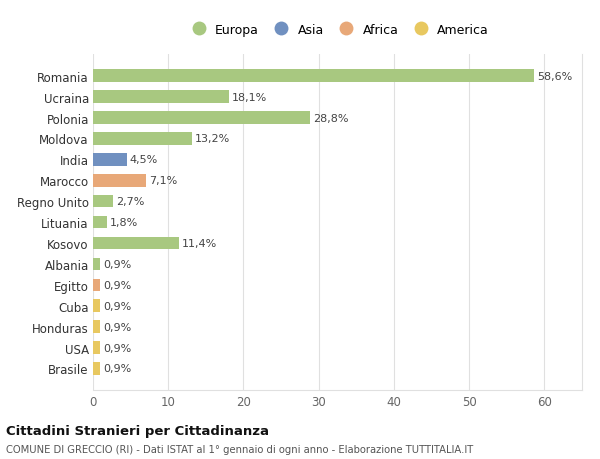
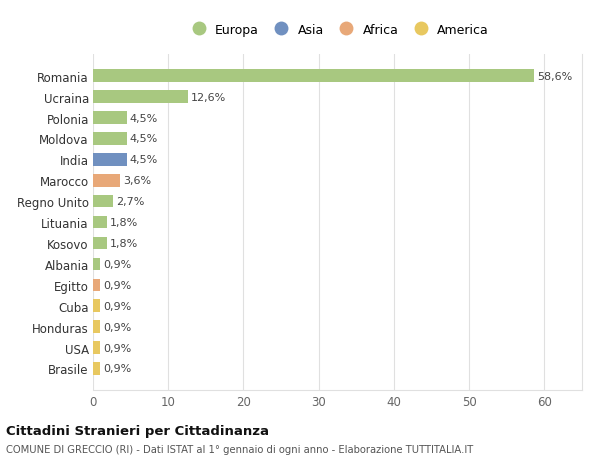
Ucraina: 18,1% -> 12,6%
Polonia: 28,8% -> 4,5%
Moldova: 13,2% -> 4,5%
Marocco: 7,1% -> 3,6%
Kosovo: 11,4% -> 1,8%
